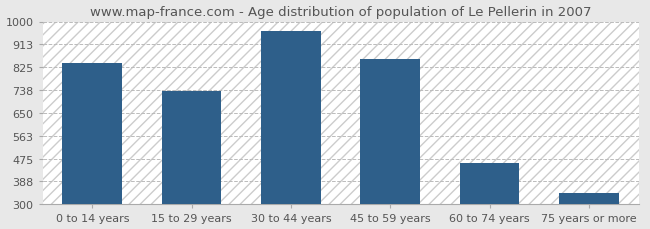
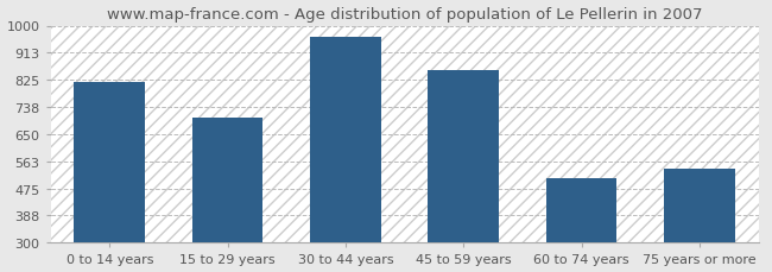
0 to 14 years: 843 -> 820
15 to 29 years: 735 -> 705
60 to 74 years: 458 -> 510
75 years or more: 345 -> 540
